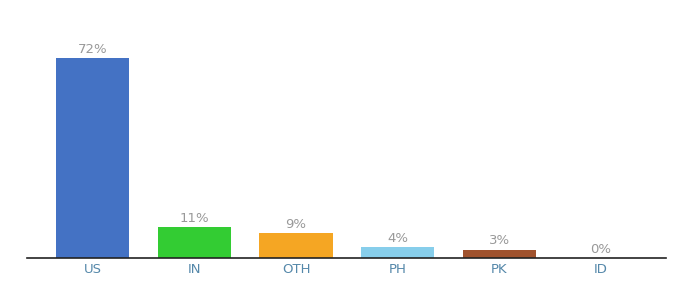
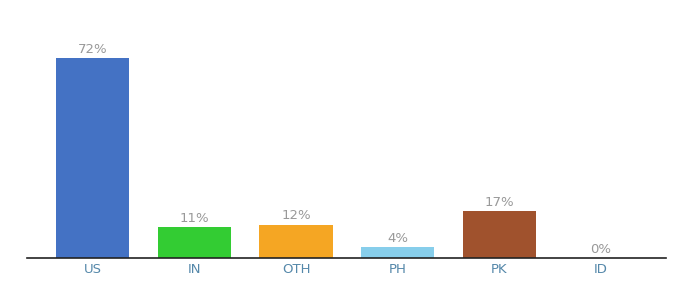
OTH: 9% -> 12%
PK: 3% -> 17%
